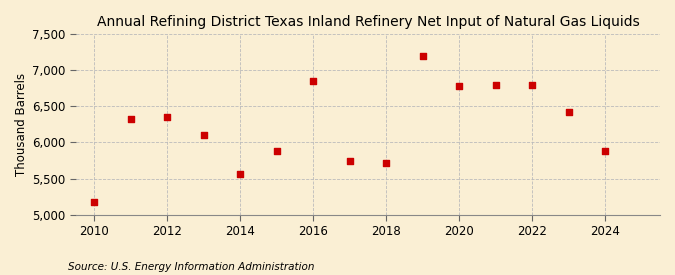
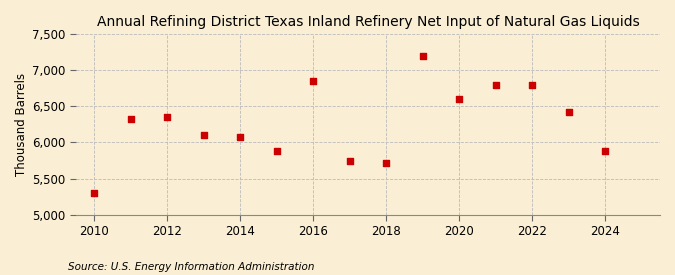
2010: 5,180 -> 5,300
2014: 5,560 -> 6,080
2020: 6,780 -> 6,600
